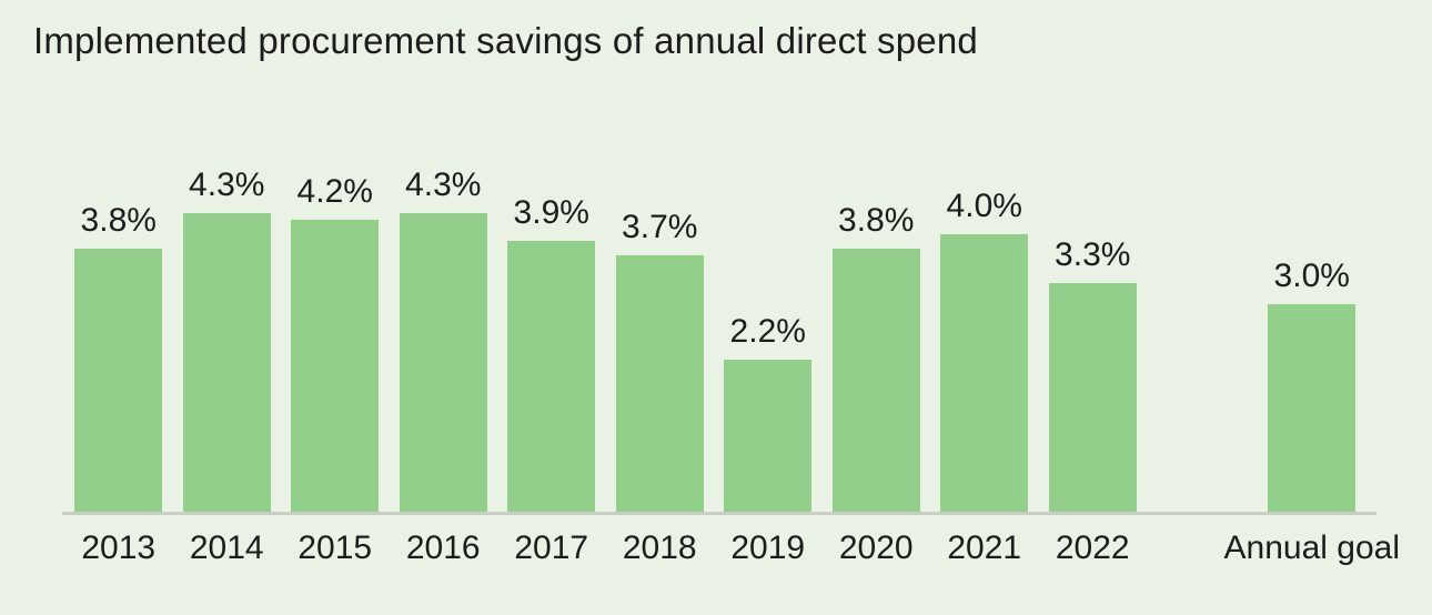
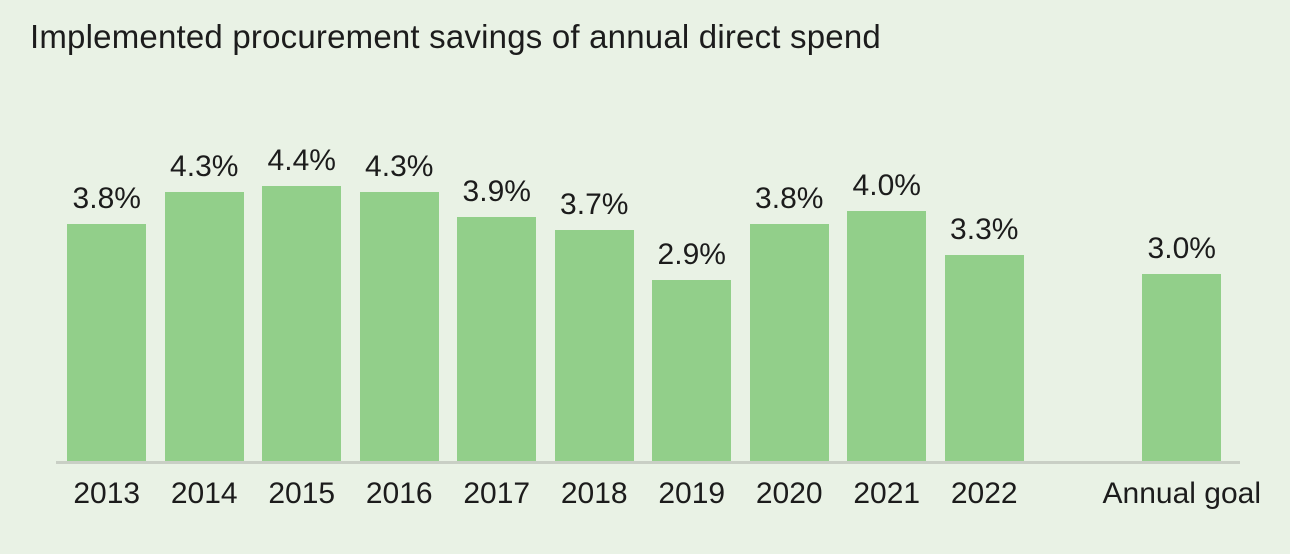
2015: 4.2% -> 4.4%
2019: 2.2% -> 2.9%
